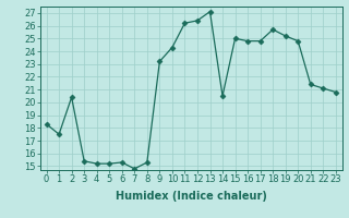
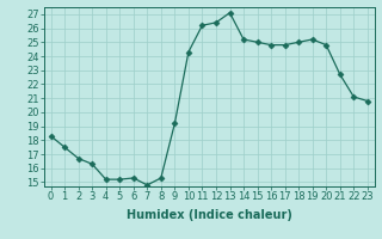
2: 20.4 -> 16.7
3: 15.4 -> 16.3
9: 23.2 -> 19.2
14: 20.5 -> 25.2
18: 25.7 -> 25.0
21: 21.4 -> 22.7
